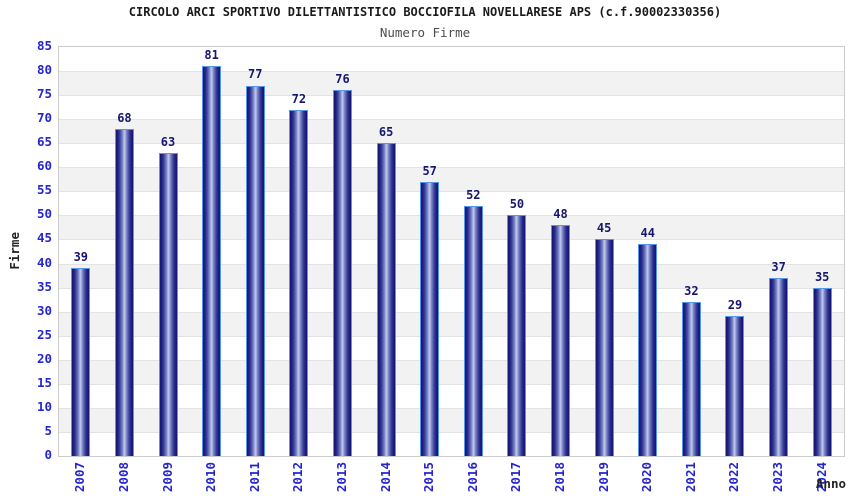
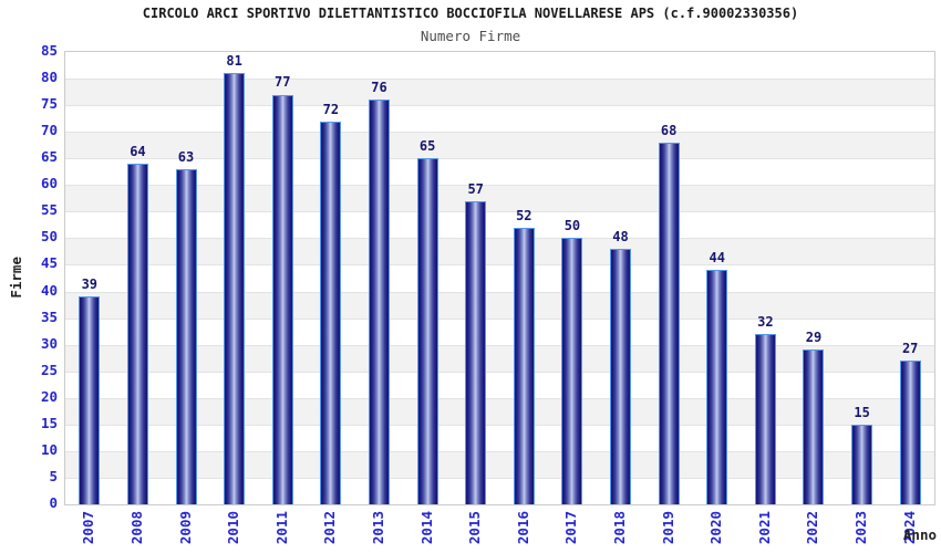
2008: 68 -> 64
2019: 45 -> 68
2023: 37 -> 15
2024: 35 -> 27
